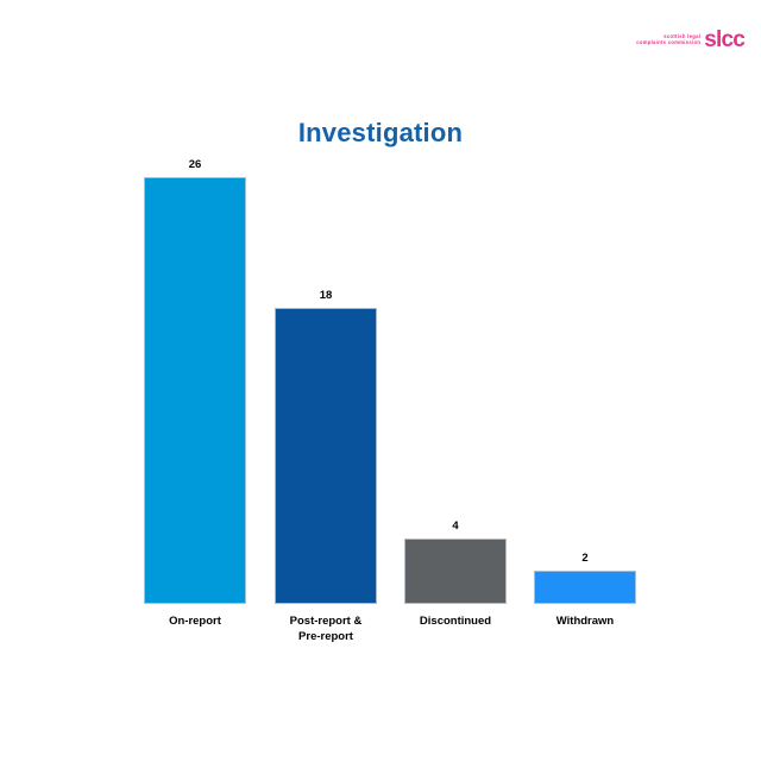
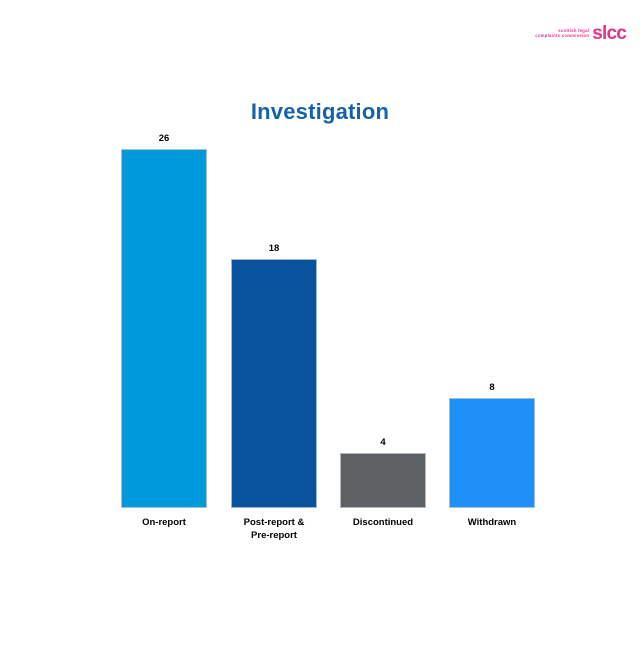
Withdrawn: 2 -> 8
